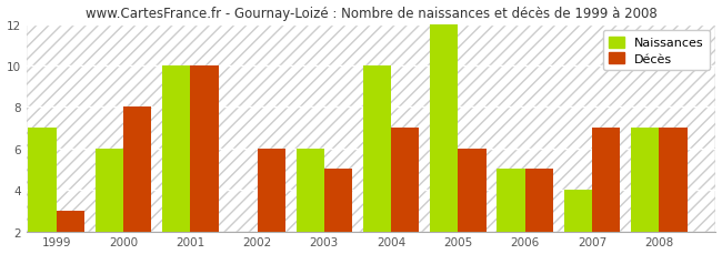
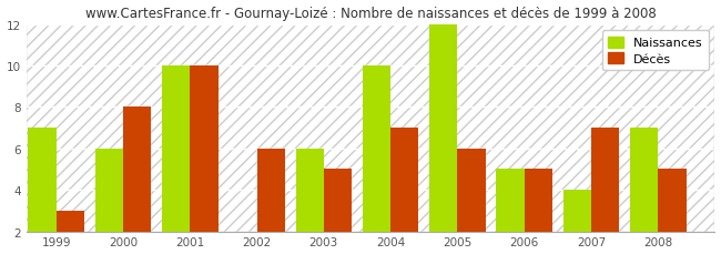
Décès/2008: 7 -> 5
